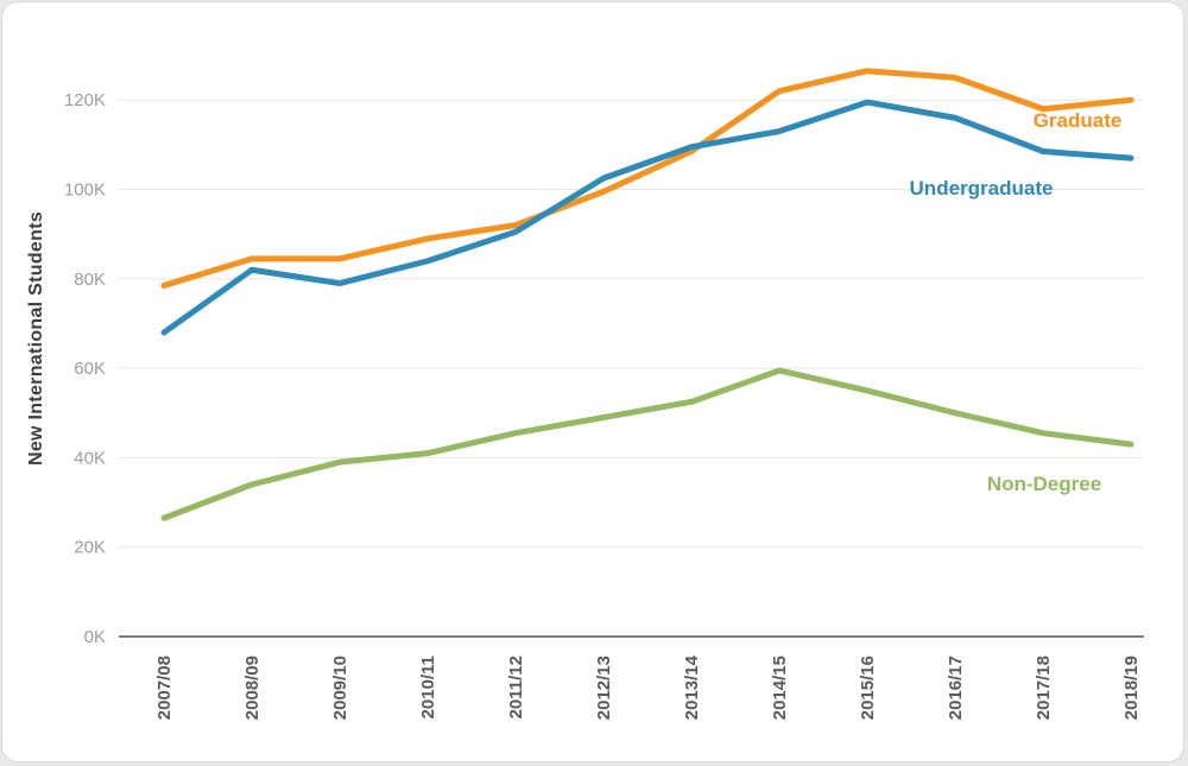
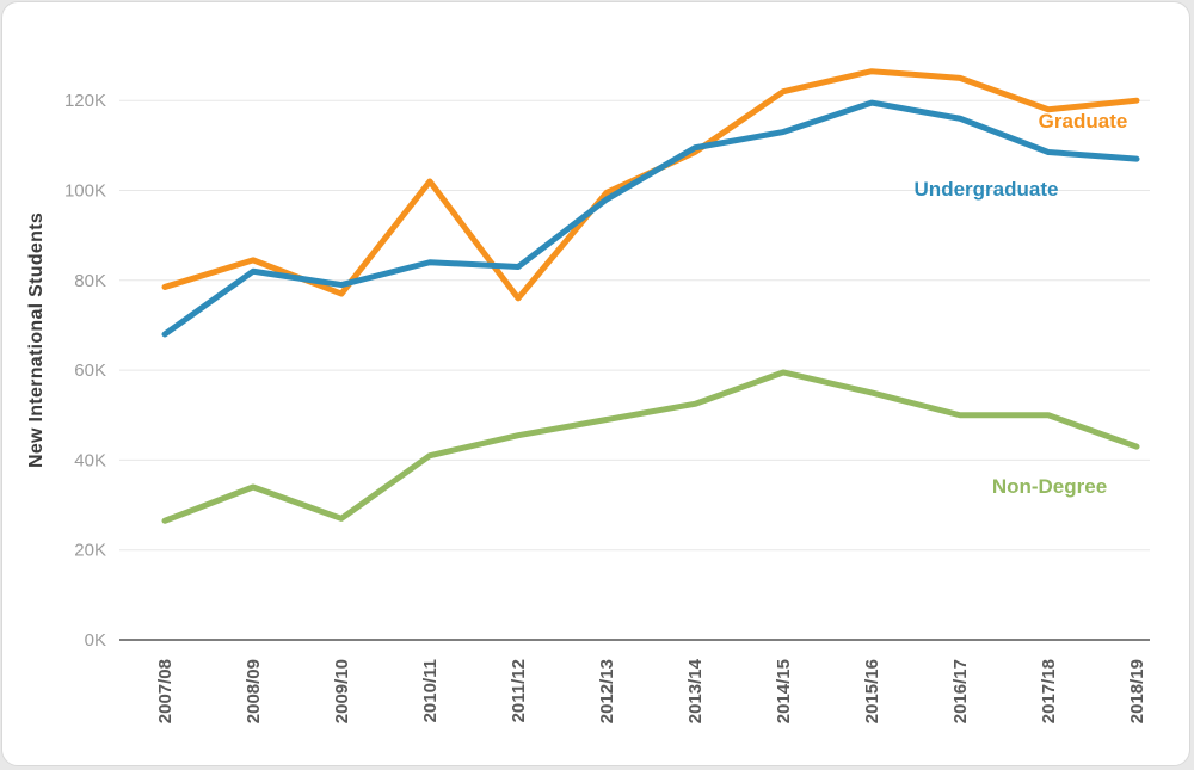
Graduate/2009/10: 84K -> 77K
Non-Degree/2009/10: 39K -> 27K
Graduate/2010/11: 89K -> 102K
Graduate/2011/12: 92K -> 76K
Undergraduate/2011/12: 90K -> 83K
Undergraduate/2012/13: 102K -> 98K
Non-Degree/2017/18: 46K -> 50K
